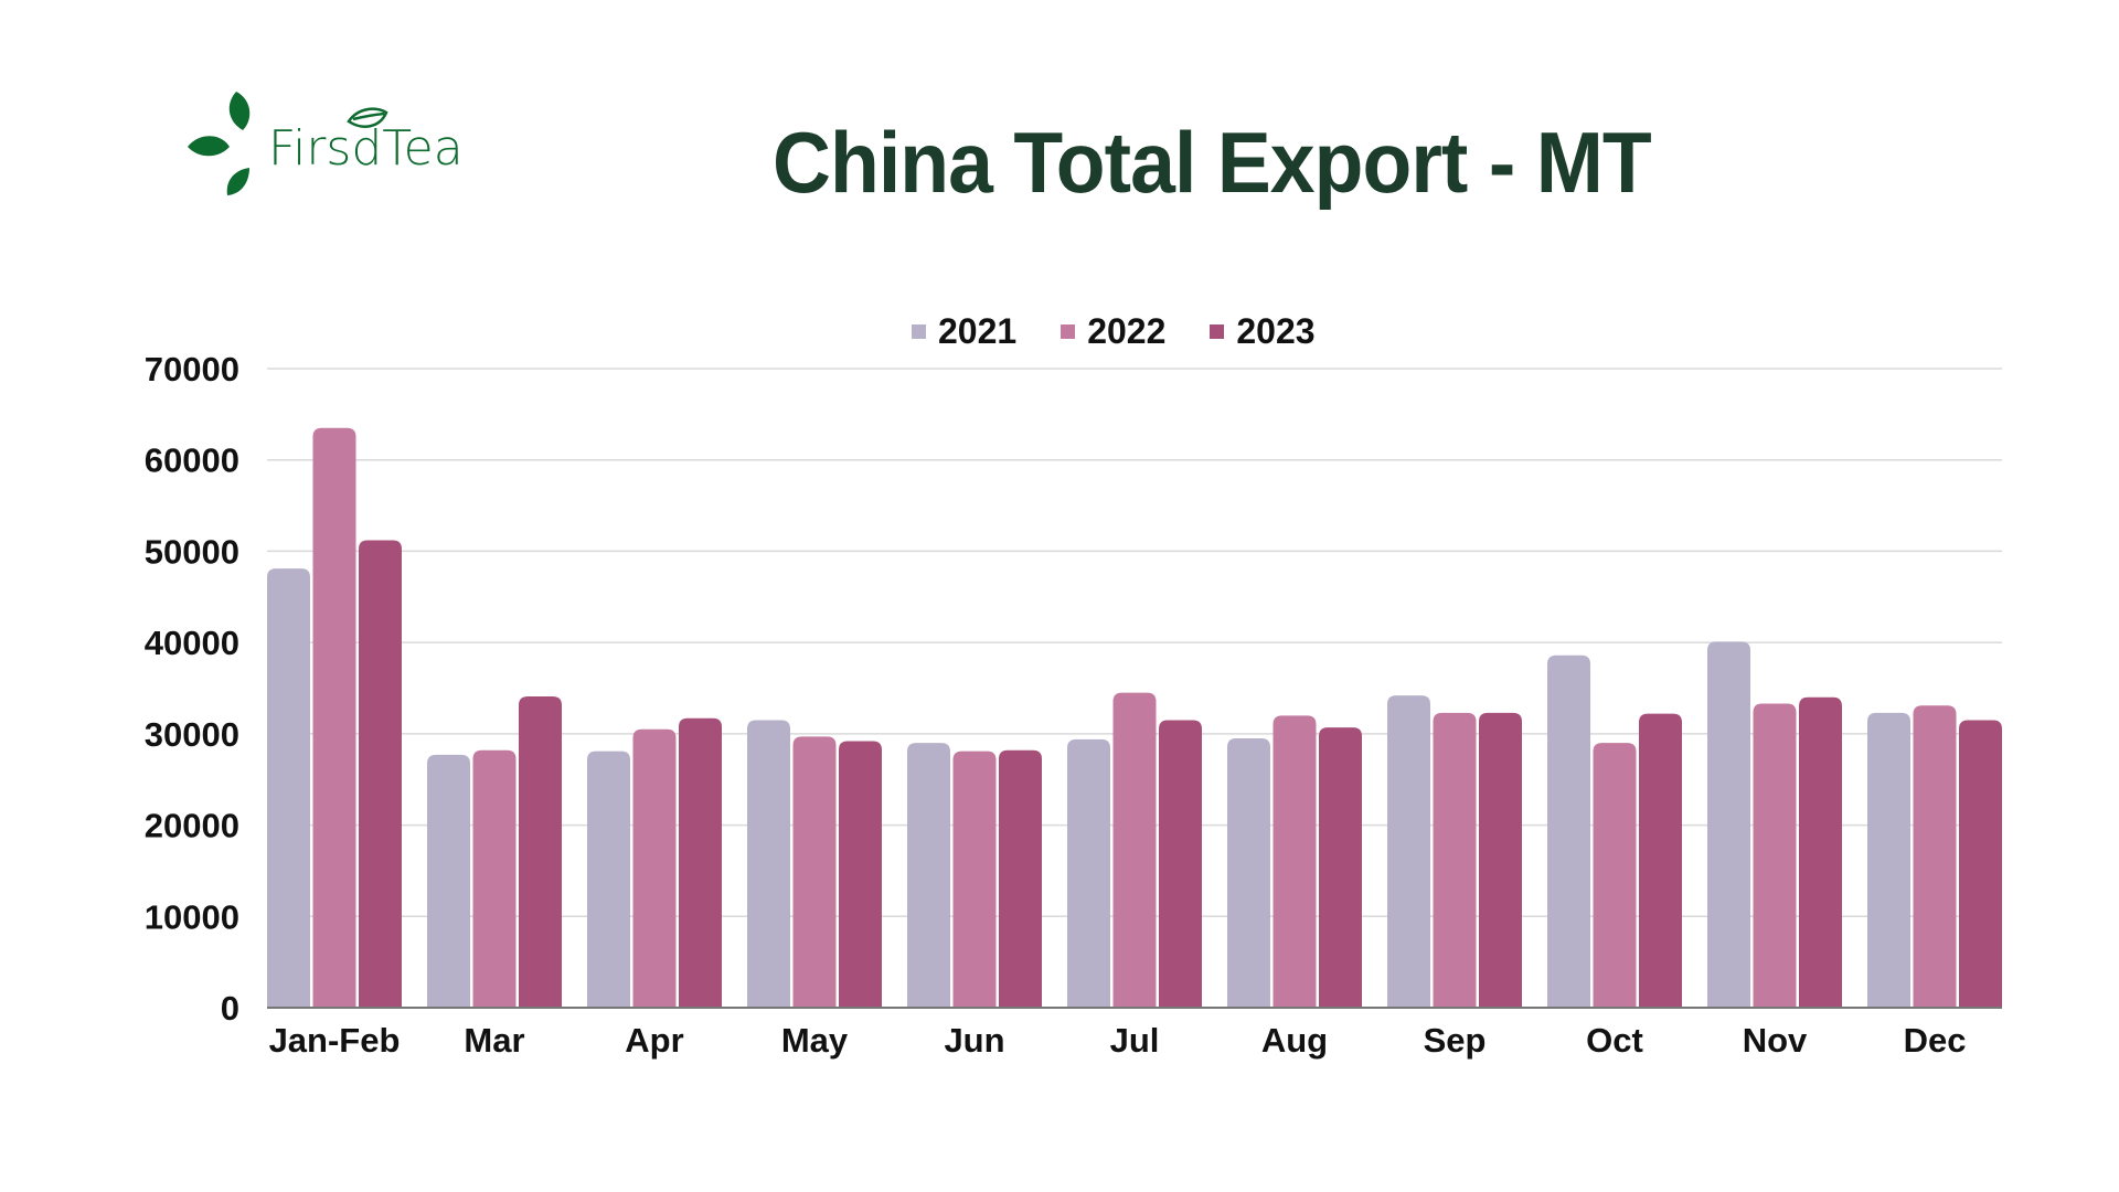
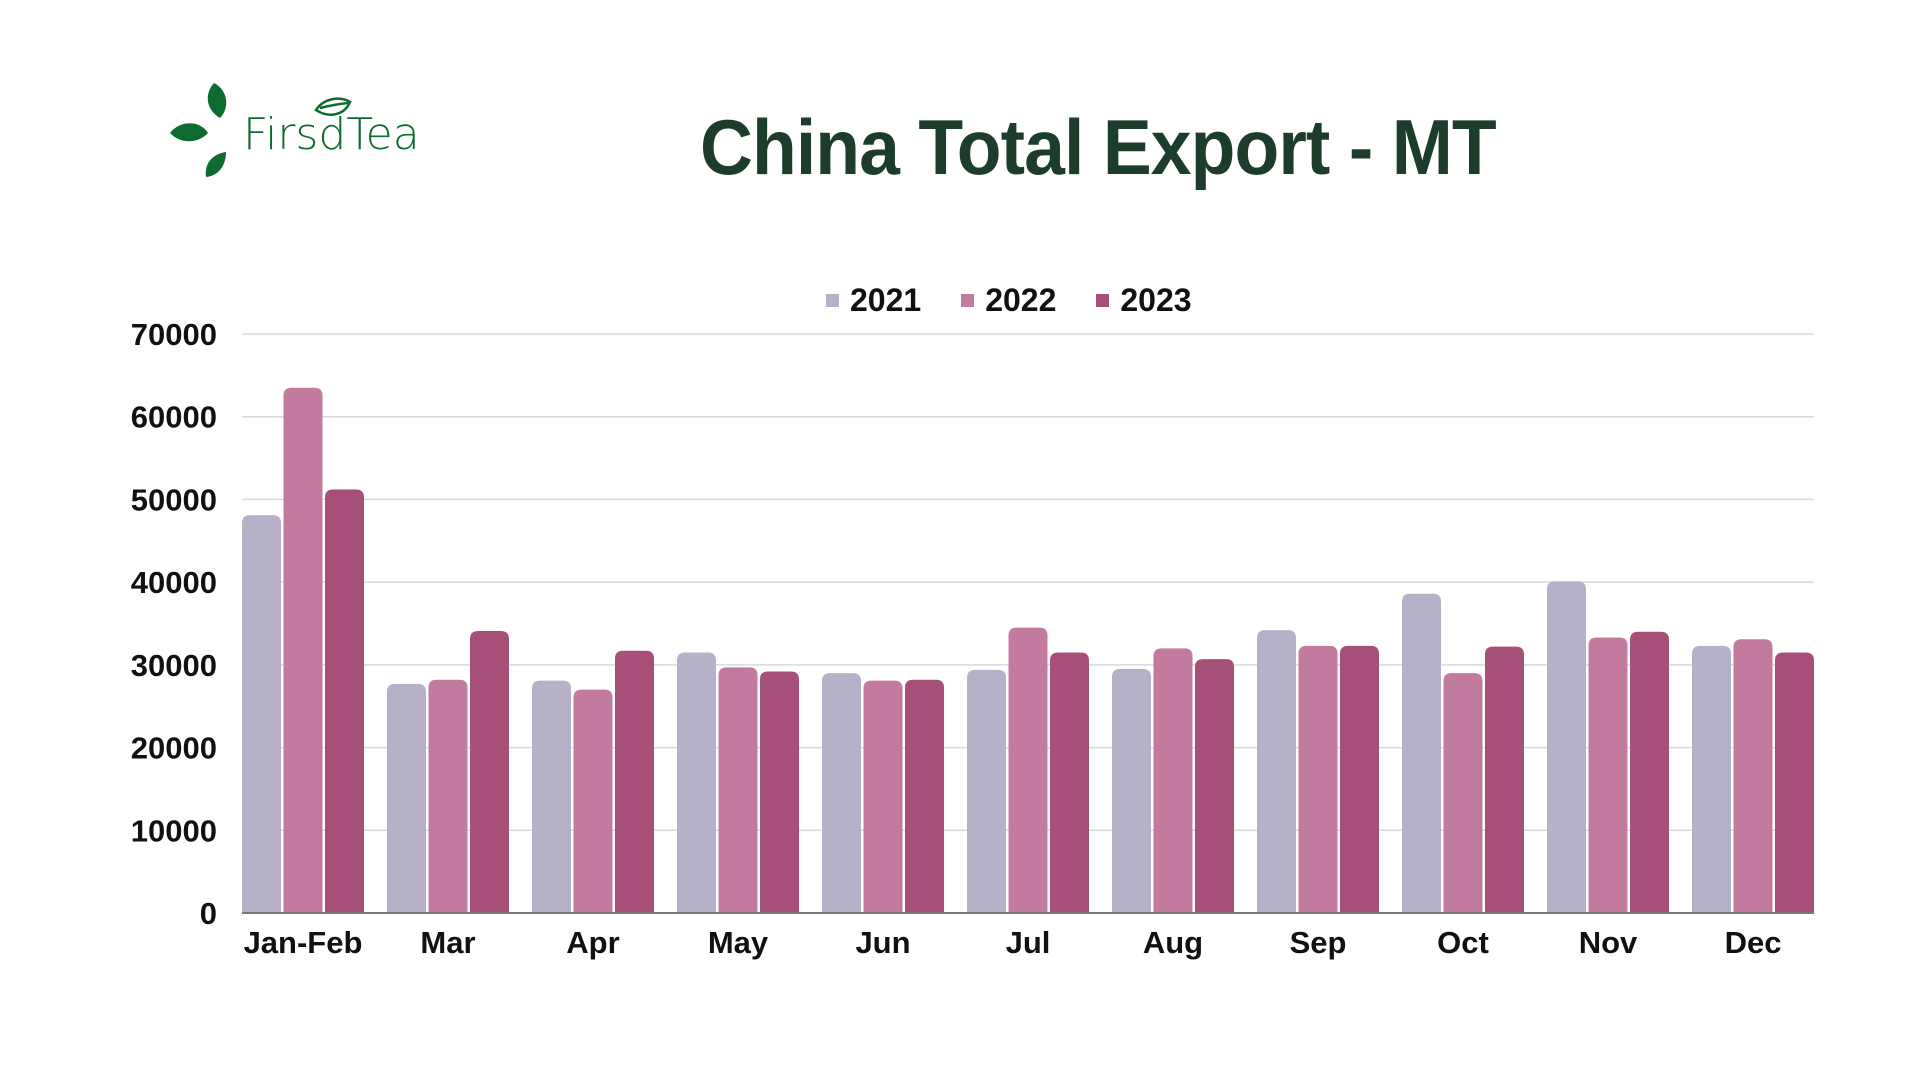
2022/Apr: 30000 -> 27000
